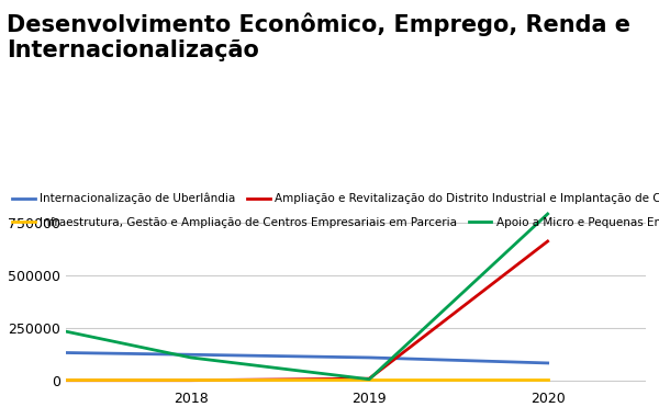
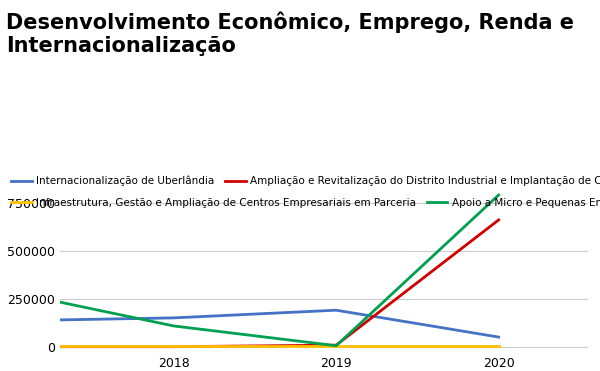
Internacionalização de Uberlândia/2018: 120000 -> 150000
Internacionalização de Uberlândia/2019: 110000 -> 190000
Internacionalização de Uberlândia/2020: 80000 -> 50000
